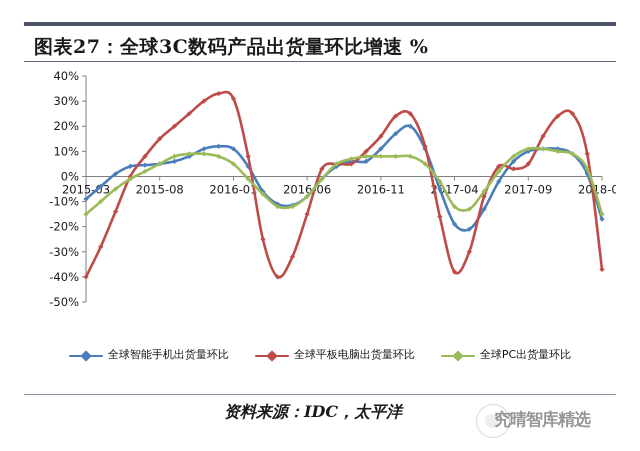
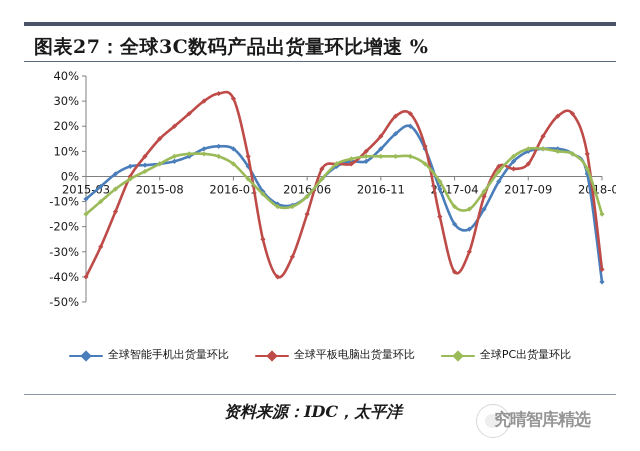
全球智能手机出货量环比/2018-02: -17% -> -42%
